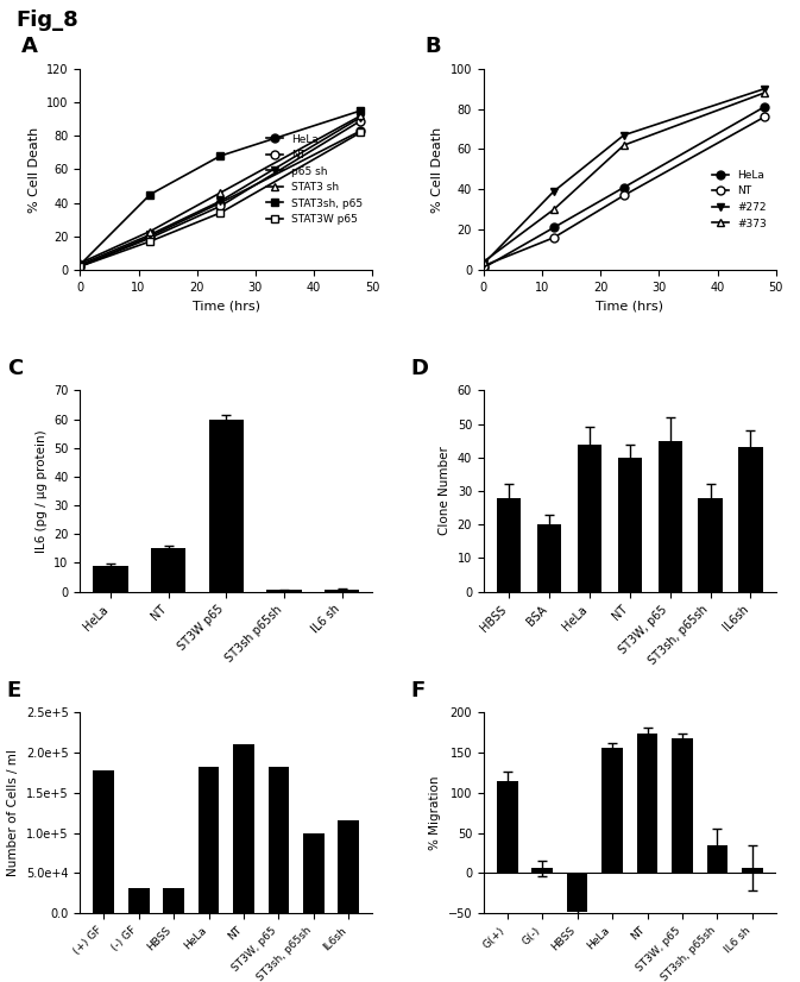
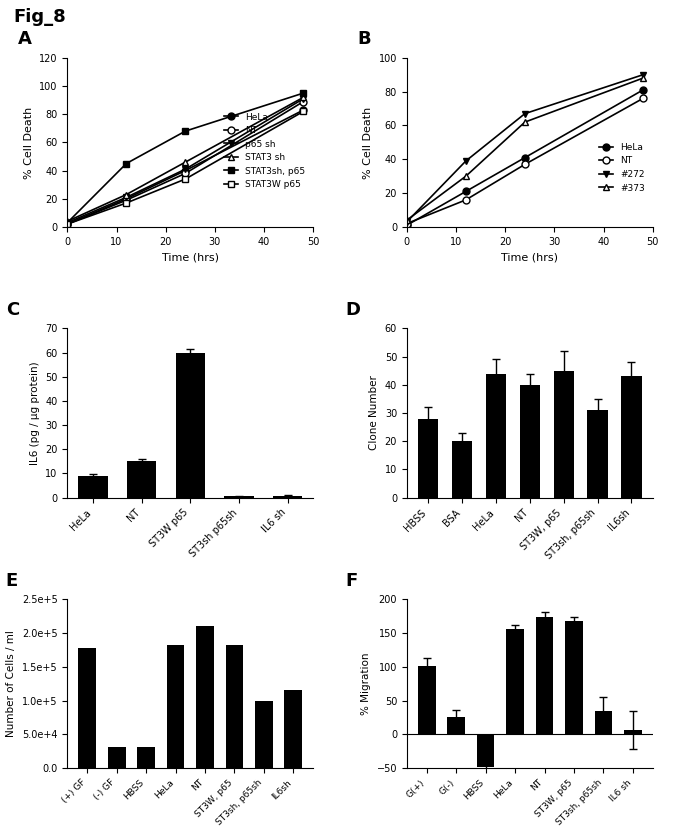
ST3sh, p65sh: 28 -> 31
G(+): 114 -> 101
G(-): 6 -> 26
